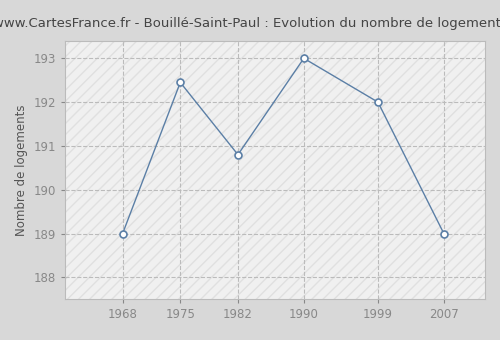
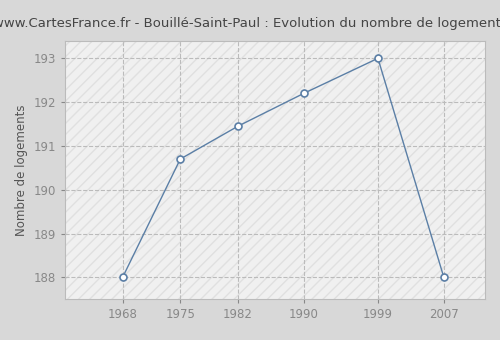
1968: 189.00 -> 188.00
1975: 192.45 -> 190.70
1982: 190.80 -> 191.45
1990: 193.00 -> 192.20
1999: 192.00 -> 193.00
2007: 189.00 -> 188.00
